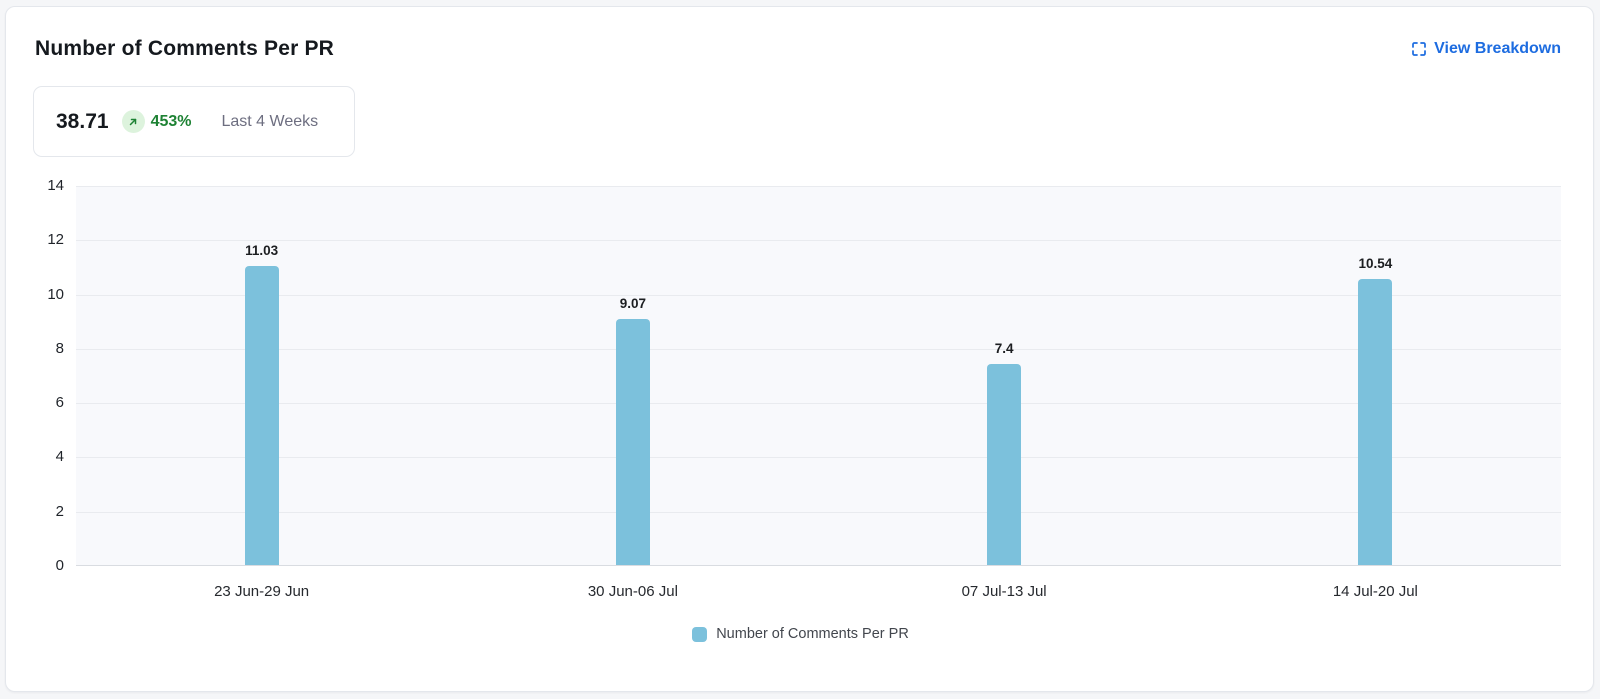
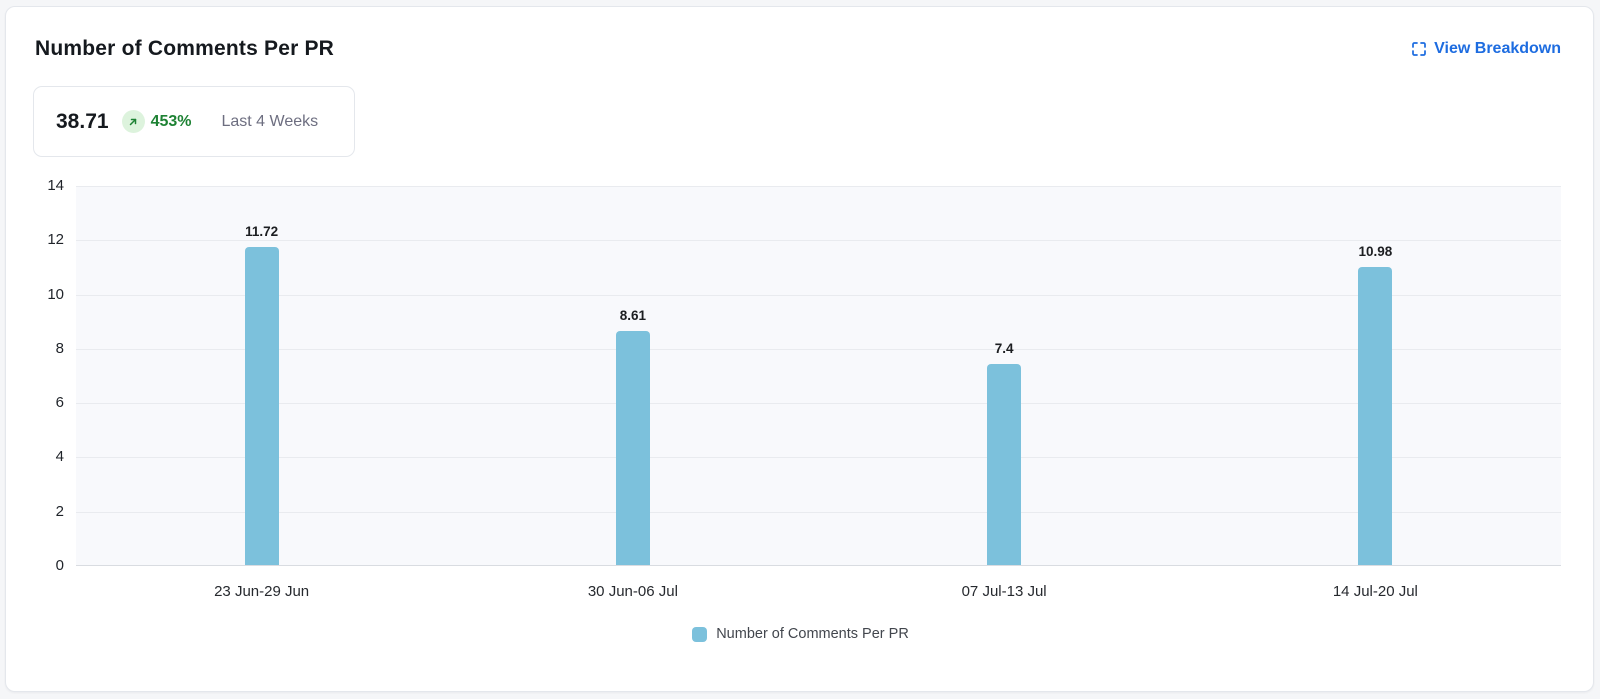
23 Jun-29 Jun: 11.03 -> 11.72
30 Jun-06 Jul: 9.07 -> 8.61
14 Jul-20 Jul: 10.54 -> 10.98
